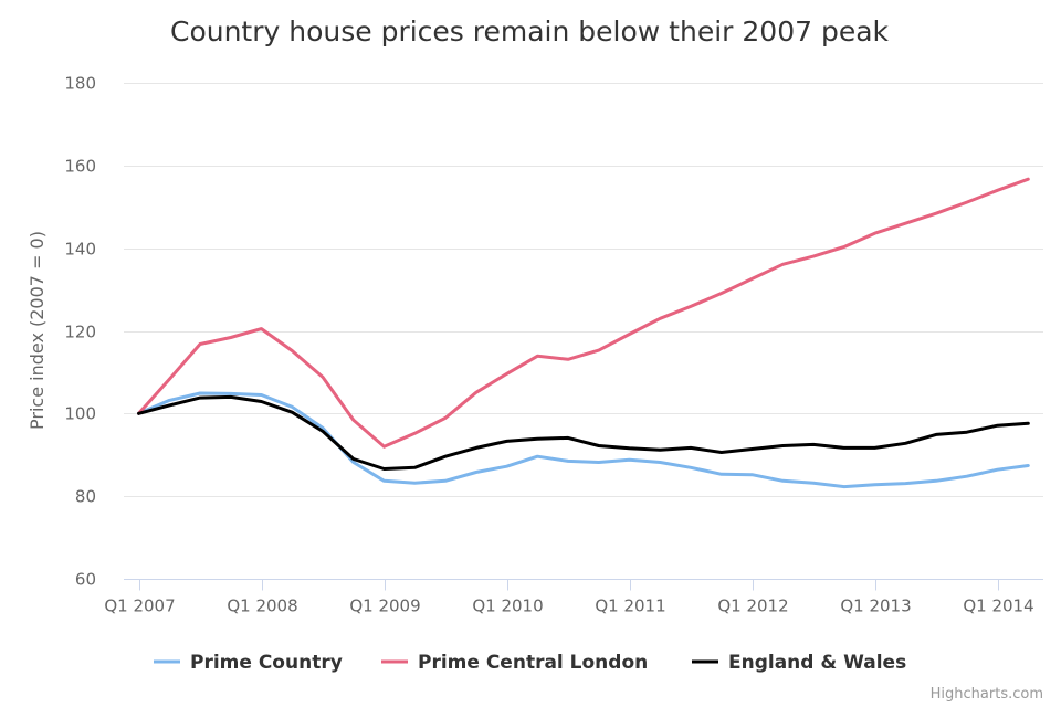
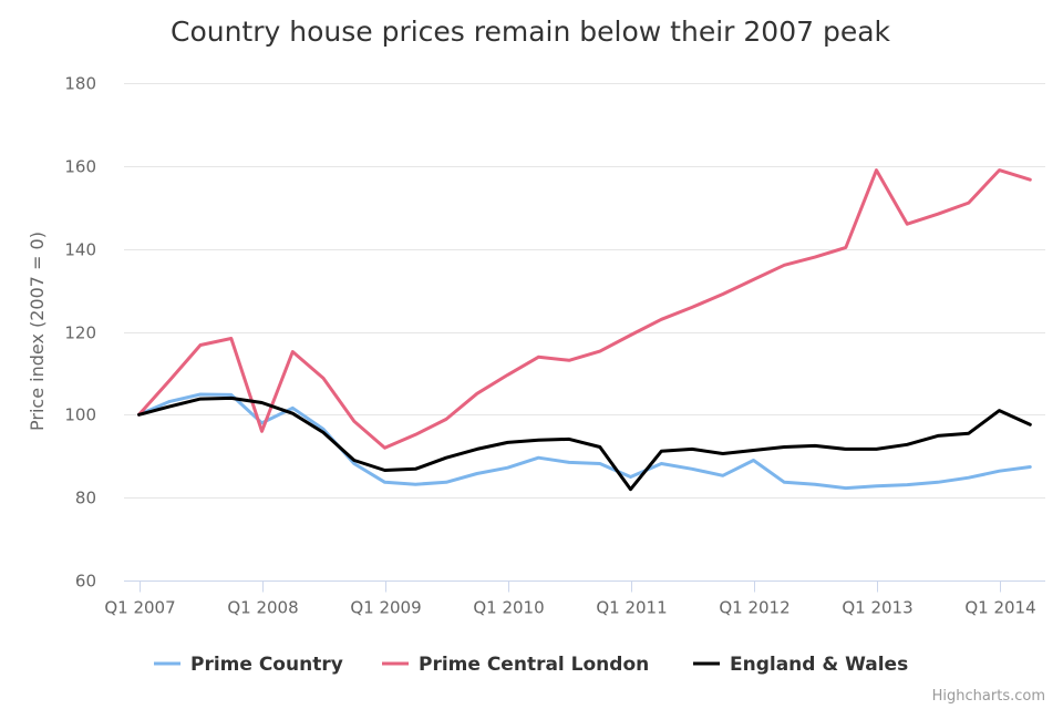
Prime Country/Q1 2008: 104 -> 98
Prime Central London/Q1 2008: 120 -> 96
Prime Country/Q1 2011: 89 -> 85
England & Wales/Q1 2011: 92 -> 82
Prime Country/Q1 2012: 85 -> 89
Prime Central London/Q1 2013: 144 -> 159
Prime Central London/Q1 2014: 154 -> 159
England & Wales/Q1 2014: 97 -> 101
